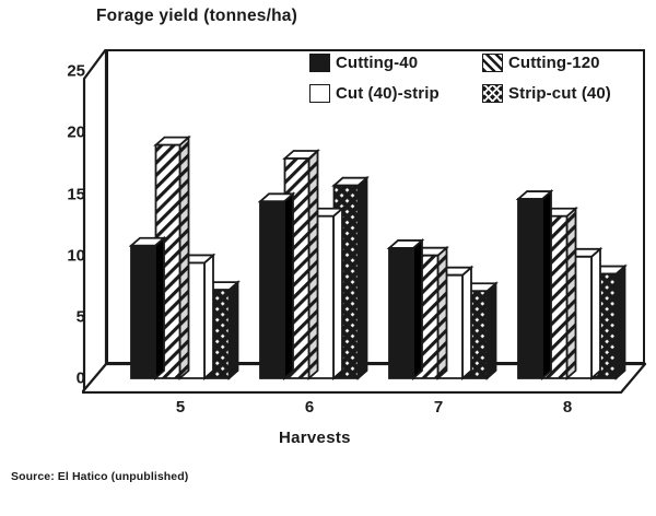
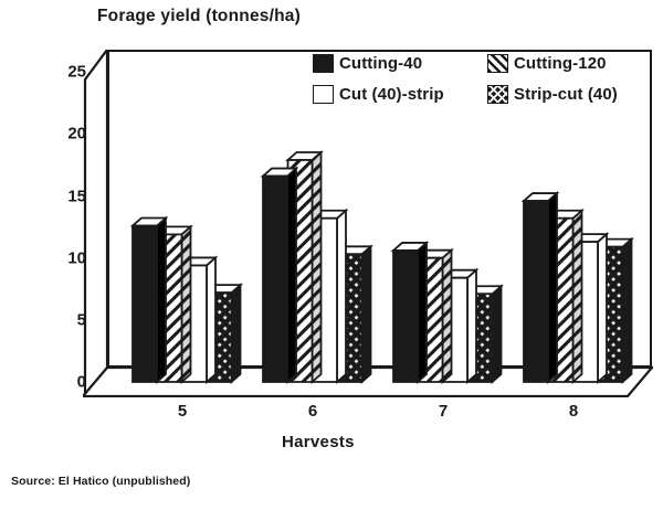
Cutting-40/5: 10.8 -> 12.6
Cutting-120/5: 19.0 -> 11.9
Cutting-40/6: 14.4 -> 16.6
Strip-cut (40)/6: 15.7 -> 10.3
Cut (40)-strip/8: 9.9 -> 11.3
Strip-cut (40)/8: 8.5 -> 10.9
